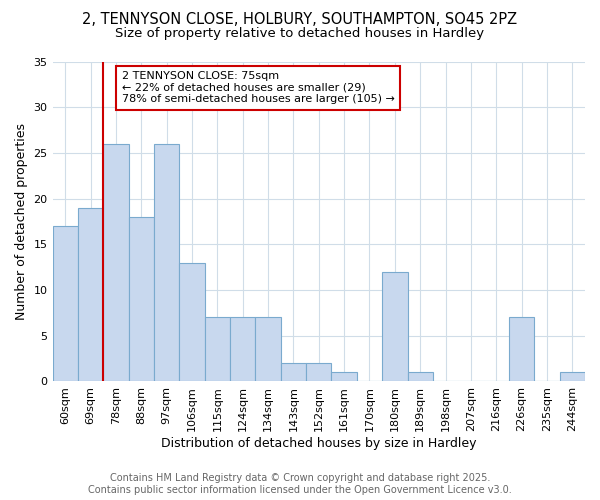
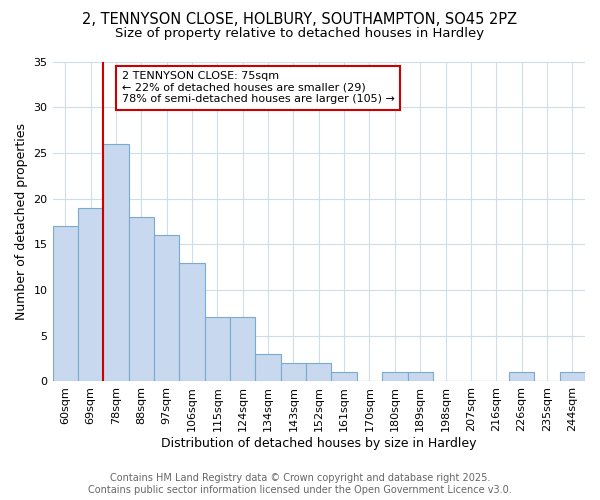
97sqm: 26 -> 16
134sqm: 7 -> 3
180sqm: 12 -> 1
226sqm: 7 -> 1
